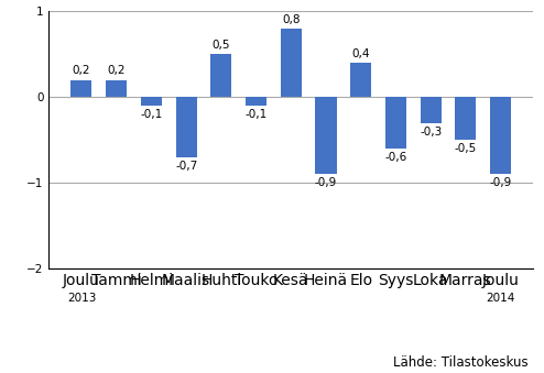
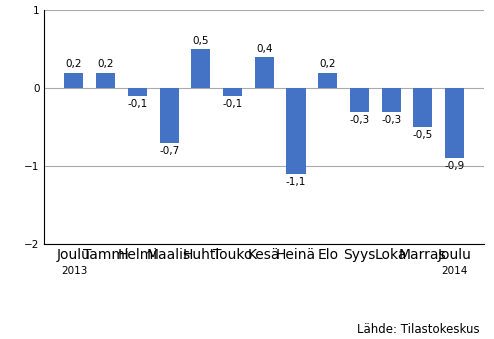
Kesä: 0,8 -> 0,4
Heinä: -0,9 -> -1,1
Elo: 0,4 -> 0,2
Syys: -0,6 -> -0,3
